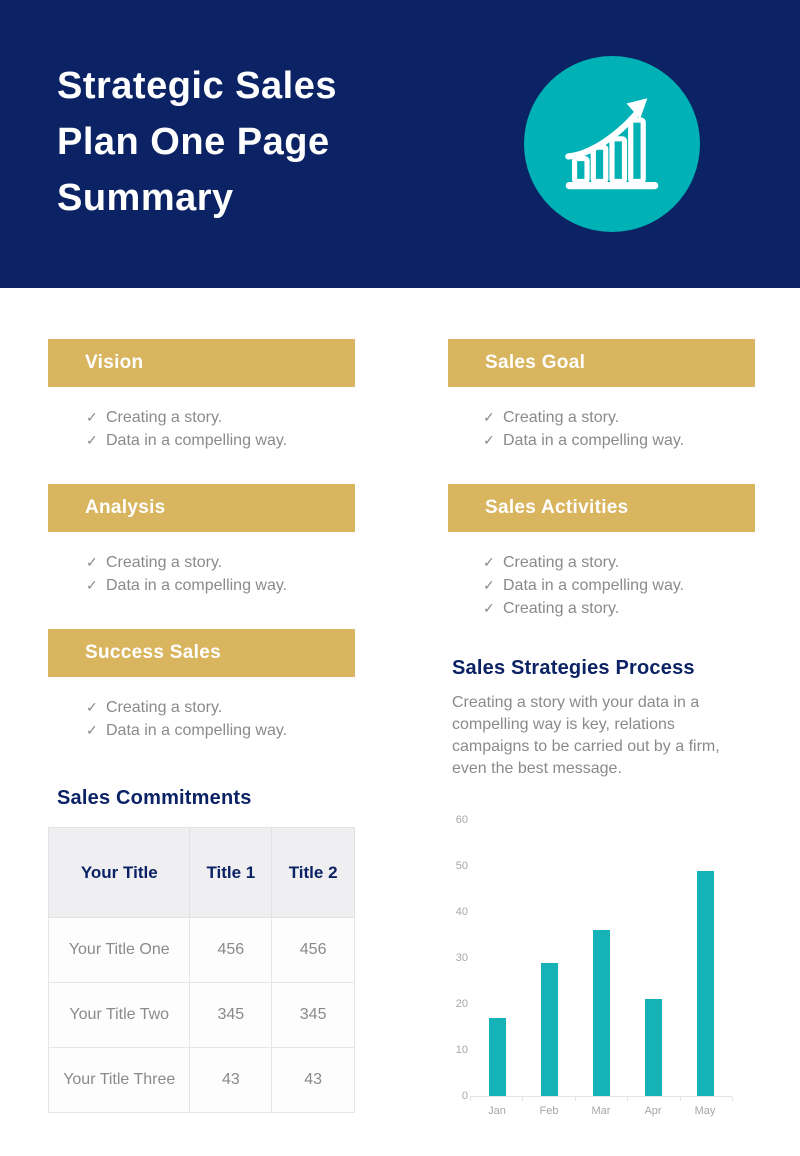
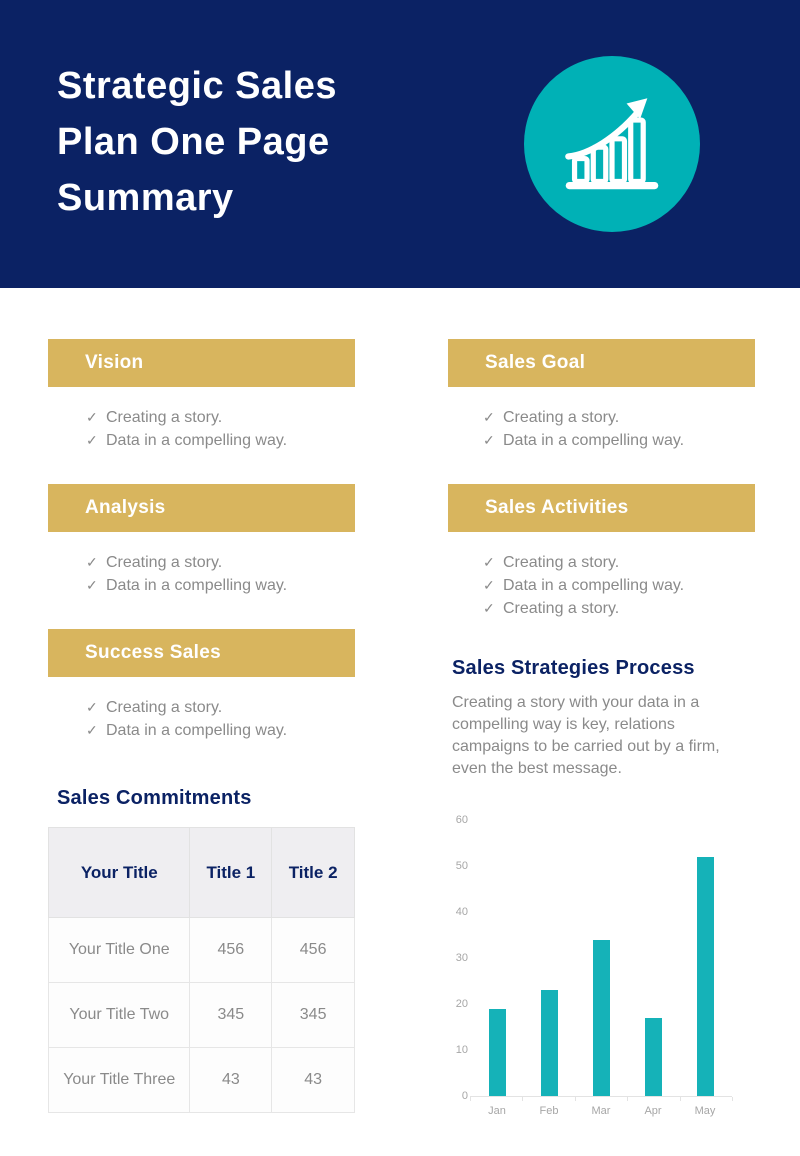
Jan: 17 -> 19
Feb: 29 -> 23
Mar: 36 -> 34
Apr: 21 -> 17
May: 49 -> 52
